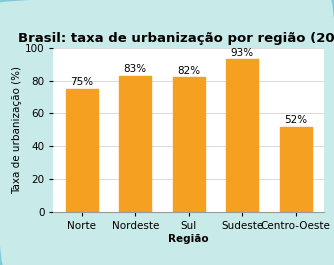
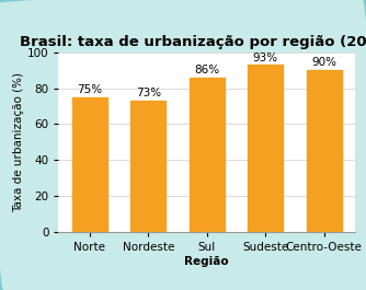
Nordeste: 83% -> 73%
Sul: 82% -> 86%
Centro-Oeste: 52% -> 90%
